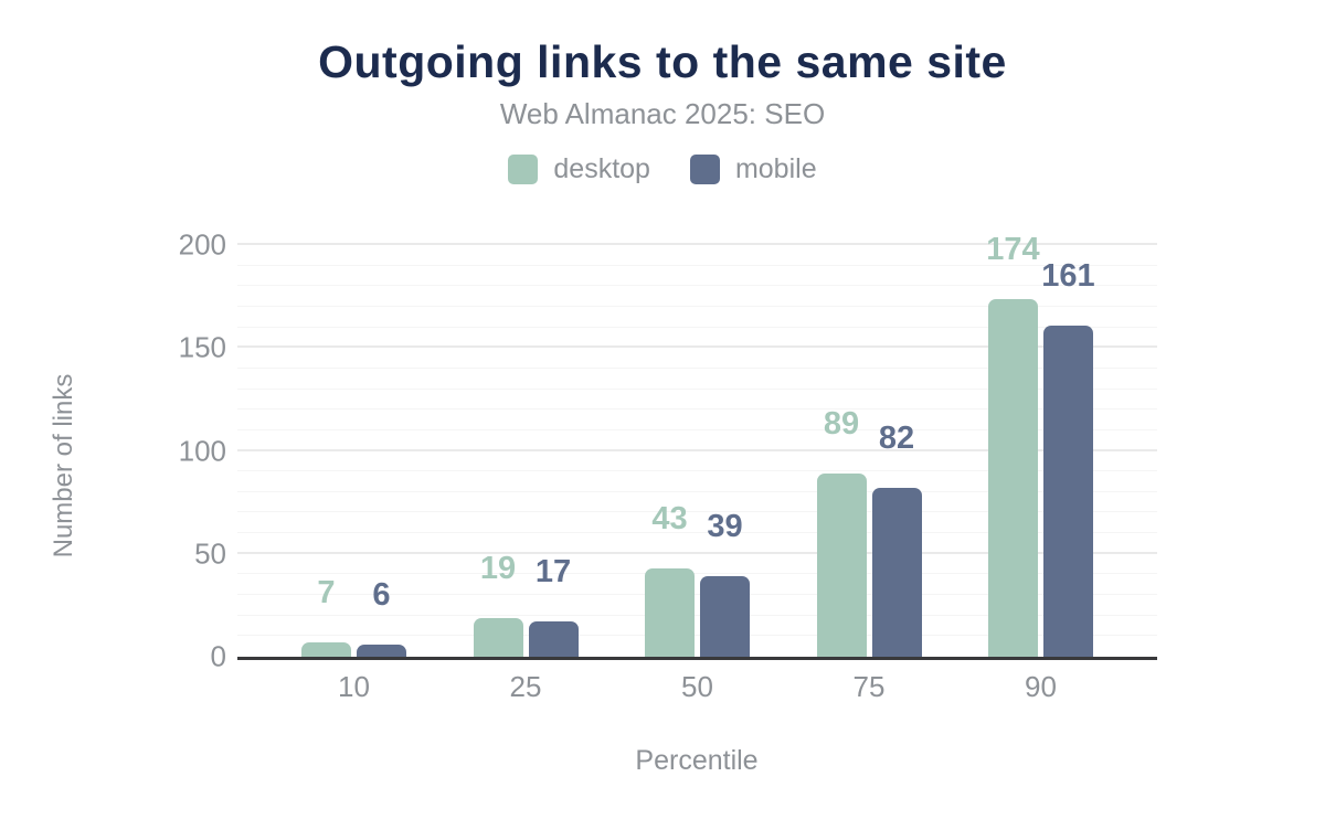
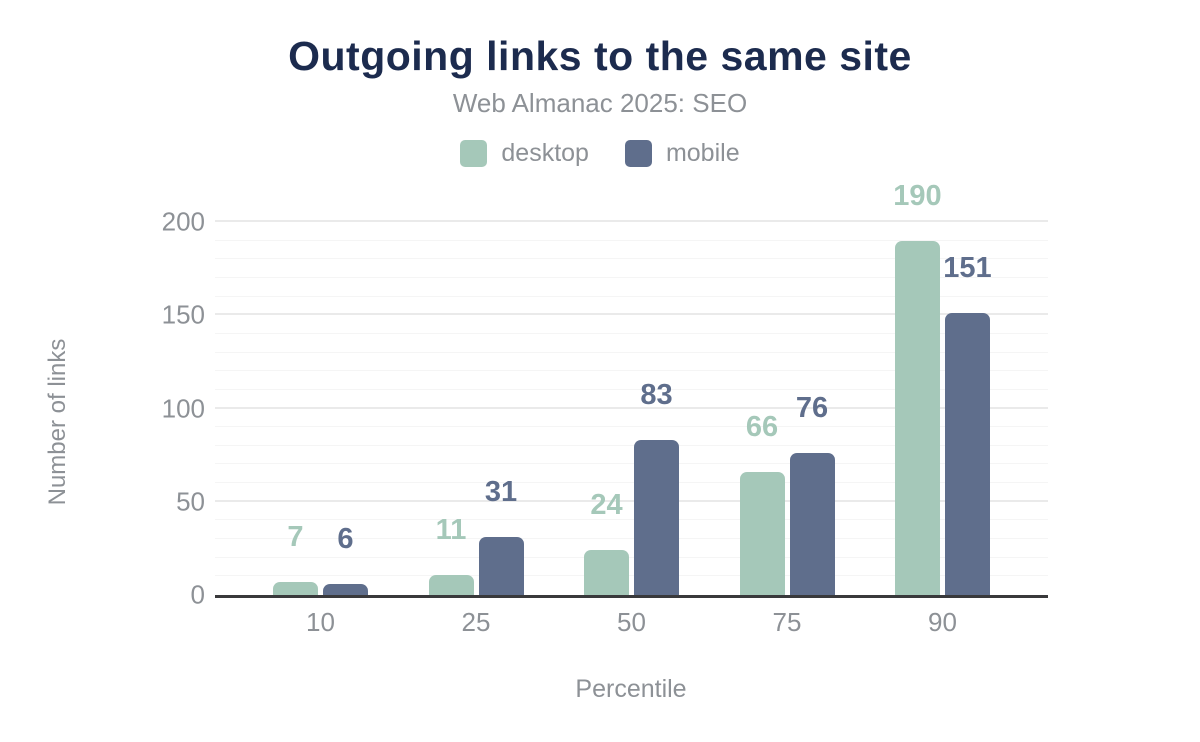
desktop/25: 19 -> 11
mobile/25: 17 -> 31
desktop/50: 43 -> 24
mobile/50: 39 -> 83
desktop/75: 89 -> 66
mobile/75: 82 -> 76
desktop/90: 174 -> 190
mobile/90: 161 -> 151
